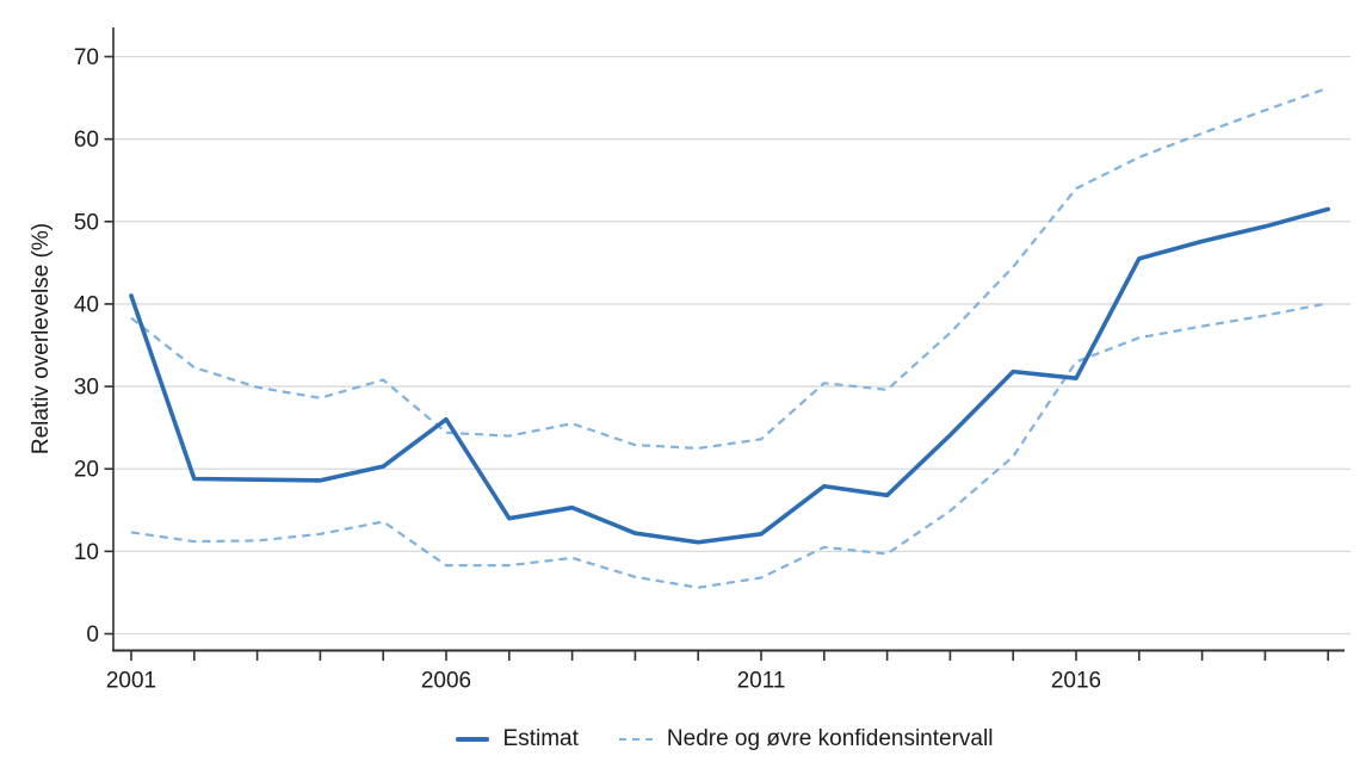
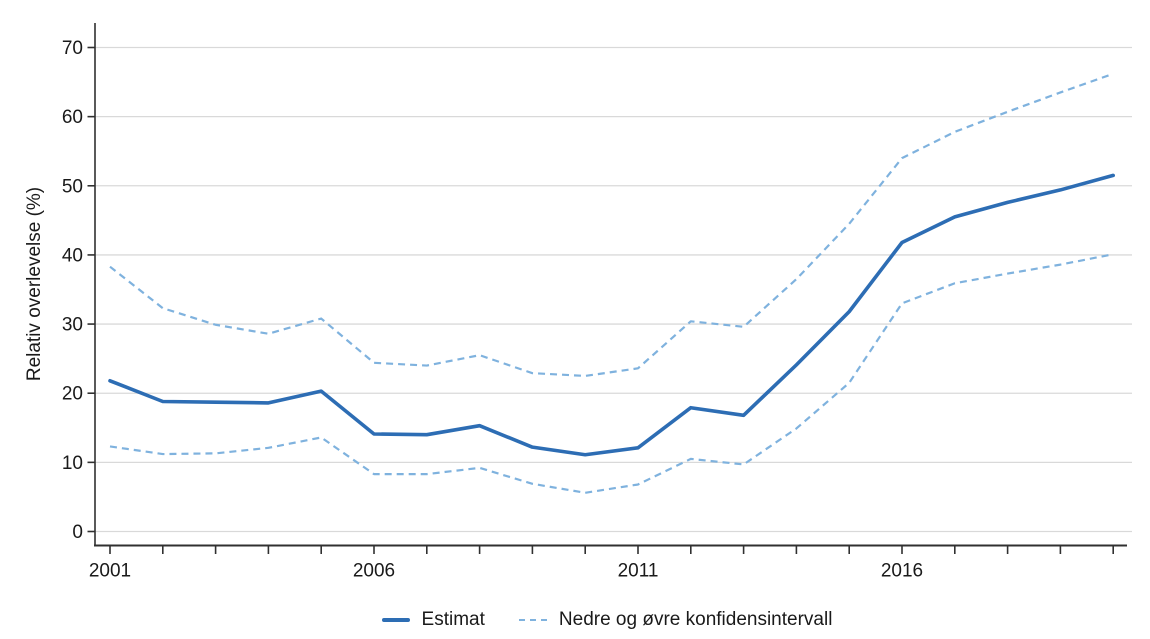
Estimat/2001: 41 -> 22
Estimat/2006: 26 -> 14
Estimat/2016: 31 -> 42
